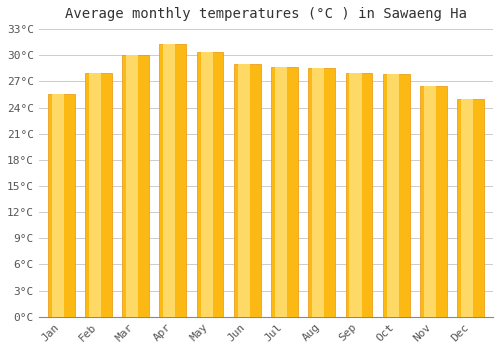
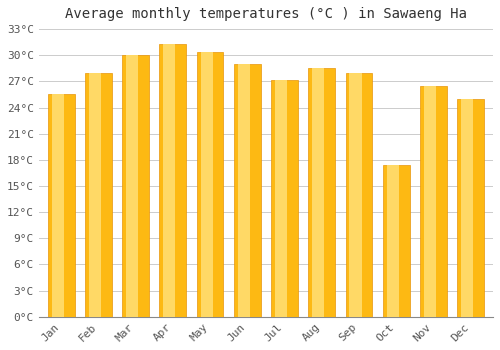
Jul: 28.6°C -> 27.2°C
Oct: 27.8°C -> 17.4°C
